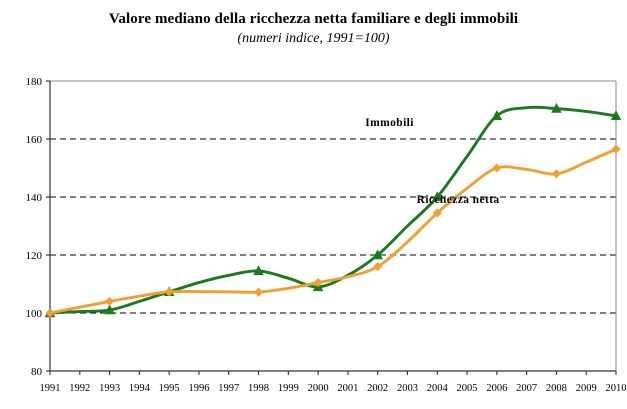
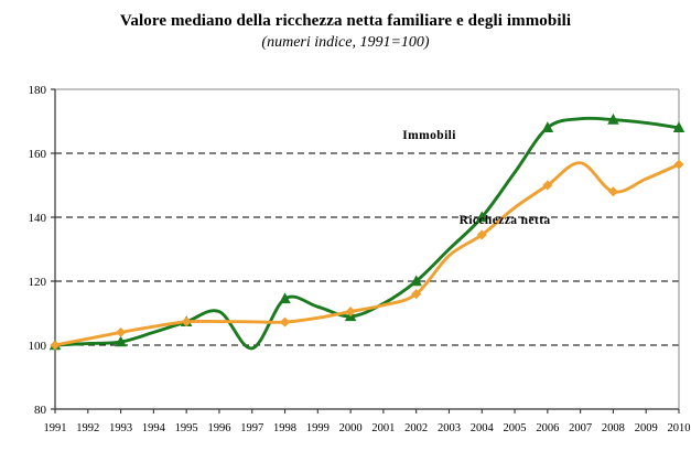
Immobili/1997: 113 -> 99
Ricchezza netta/2003: 124 -> 128
Ricchezza netta/2007: 150 -> 157
